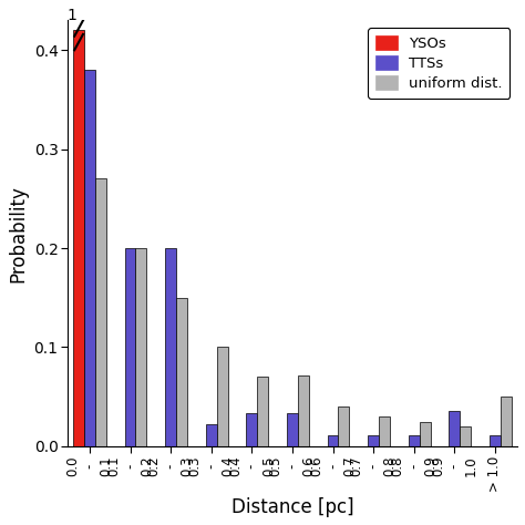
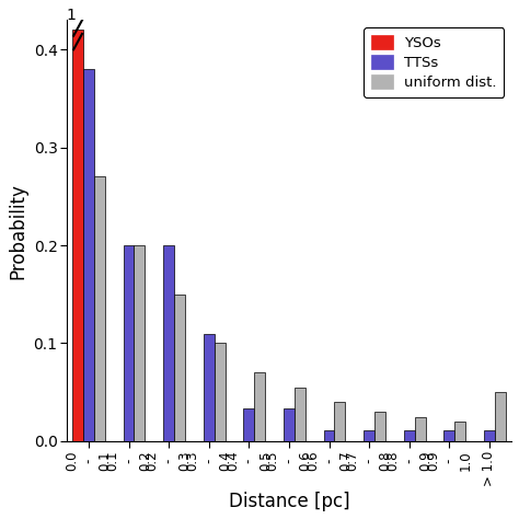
TTSs/0.3 - 0.4: 0.022 -> 0.110
uniform dist./0.5 - 0.6: 0.072 -> 0.055
TTSs/0.9 - 1.0: 0.036 -> 0.011
